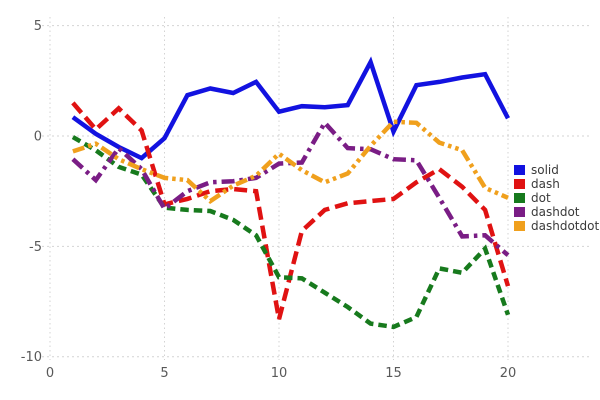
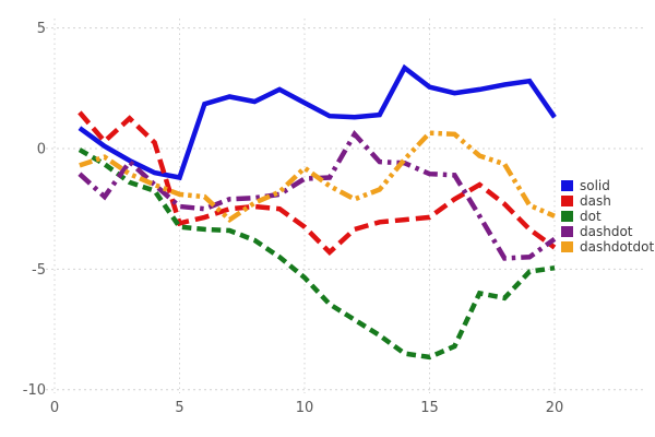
solid/5: -0.1 -> -1.2
dashdot/5: -3.3 -> -2.4
solid/10: 1.1 -> 1.9
dash/10: -8.3 -> -3.2
dot/10: -6.4 -> -5.3
solid/15: 0.2 -> 2.5
solid/20: 0.8 -> 1.3
dash/20: -6.8 -> -4.1
dot/20: -8.1 -> -5.0
dashdot/20: -5.4 -> -3.8
